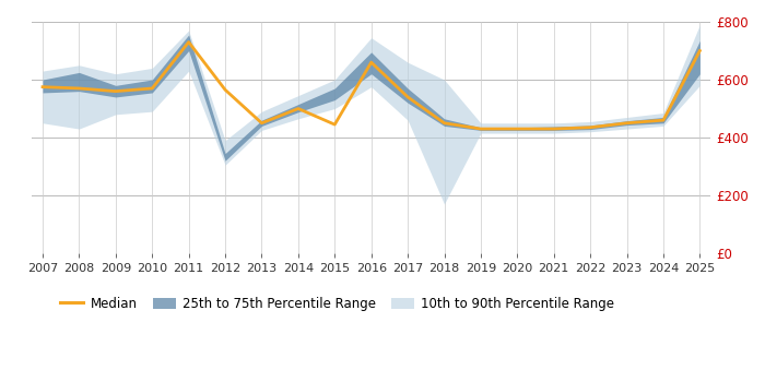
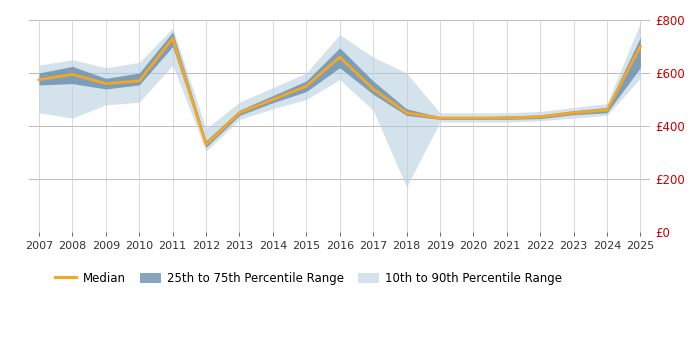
Median/2008: £570 -> £595
Median/2012: £565 -> £330
Median/2015: £445 -> £550
